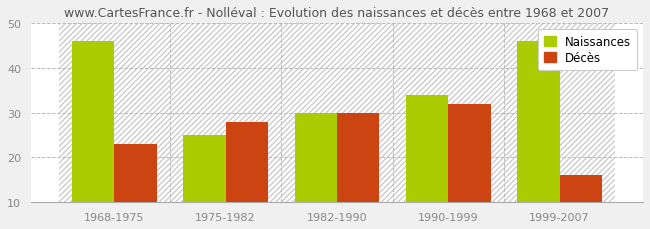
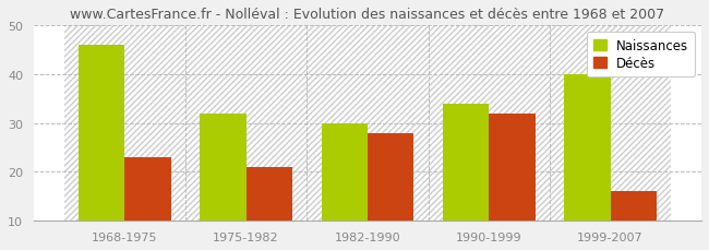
Naissances/1975-1982: 25 -> 32
Décès/1975-1982: 28 -> 21
Décès/1982-1990: 30 -> 28
Naissances/1999-2007: 46 -> 40
